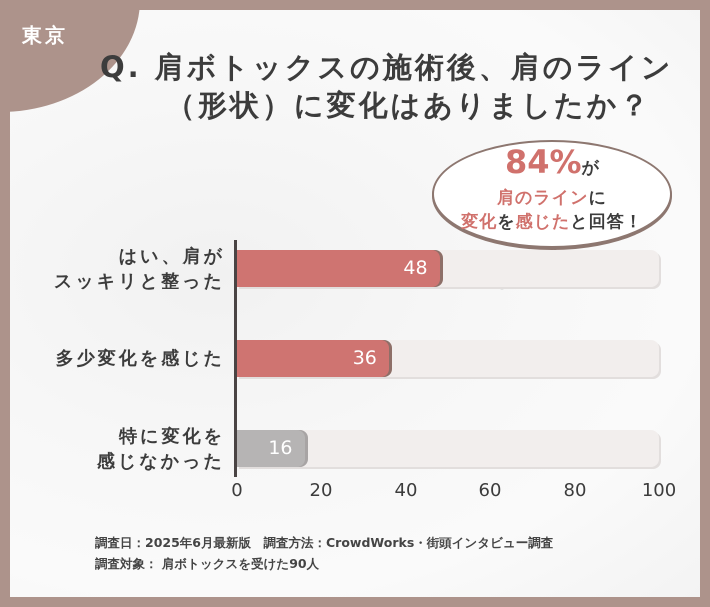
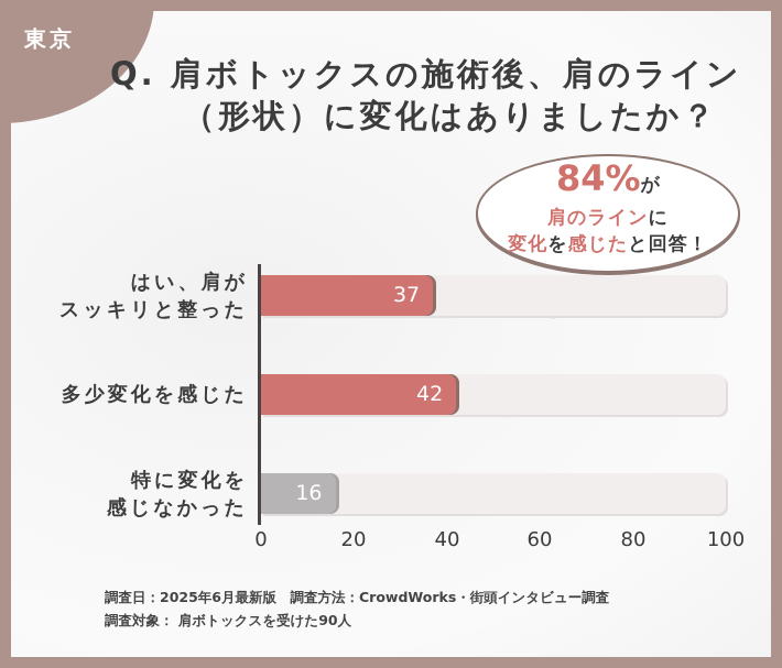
はい、肩がスッキリと整った: 48 -> 37
多少変化を感じた: 36 -> 42
